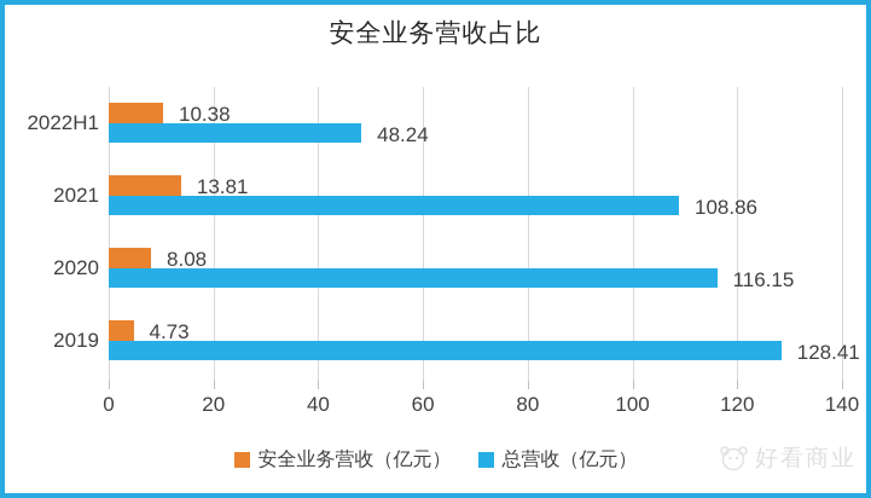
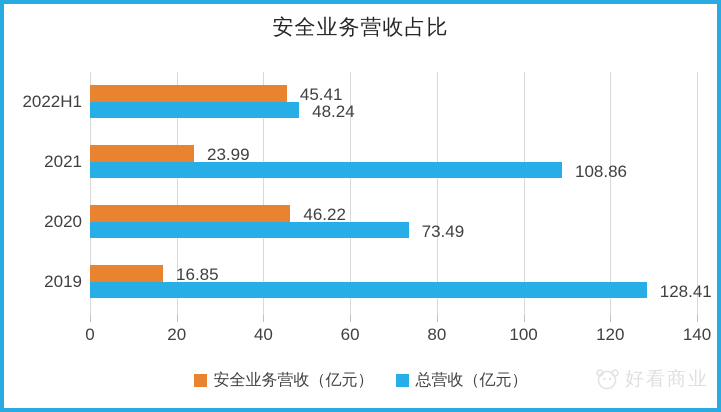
安全业务营收（亿元）/2022H1: 10.38 -> 45.41
安全业务营收（亿元）/2021: 13.81 -> 23.99
安全业务营收（亿元）/2020: 8.08 -> 46.22
总营收（亿元）/2020: 116.15 -> 73.49
安全业务营收（亿元）/2019: 4.73 -> 16.85
